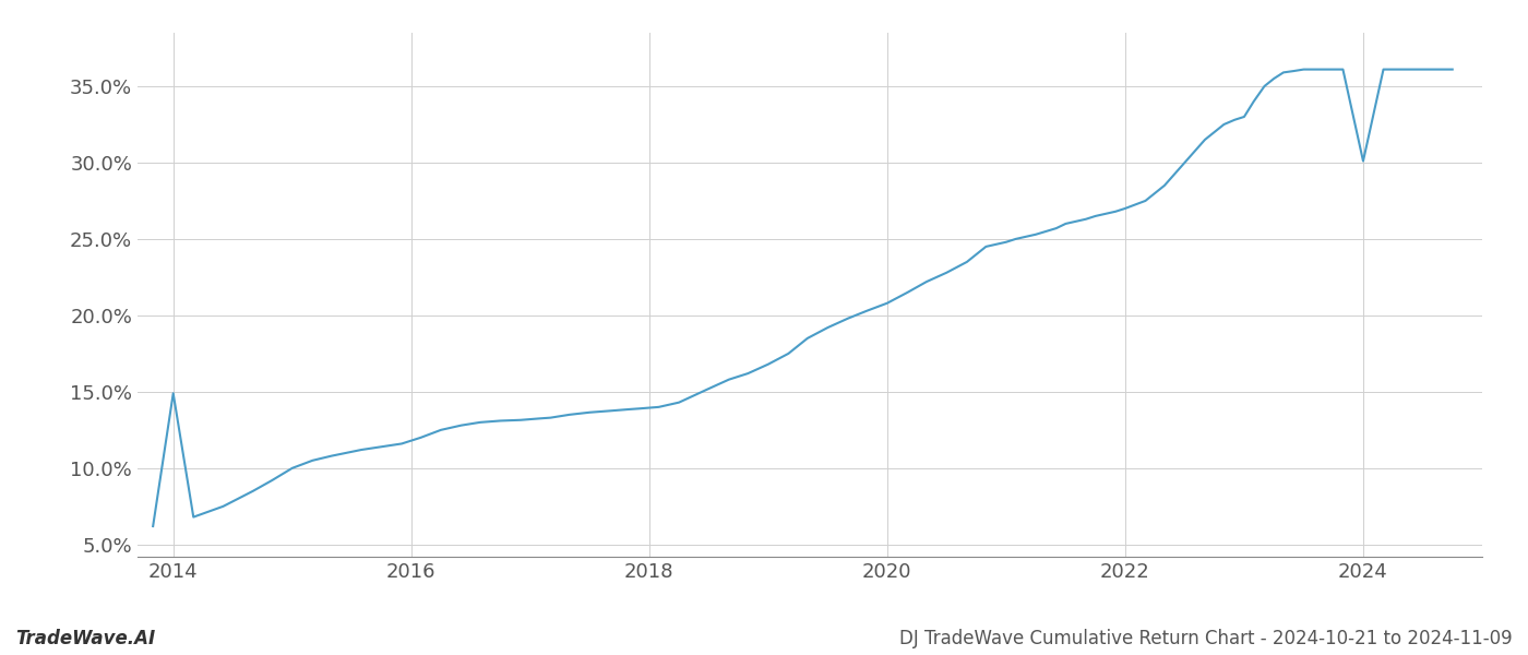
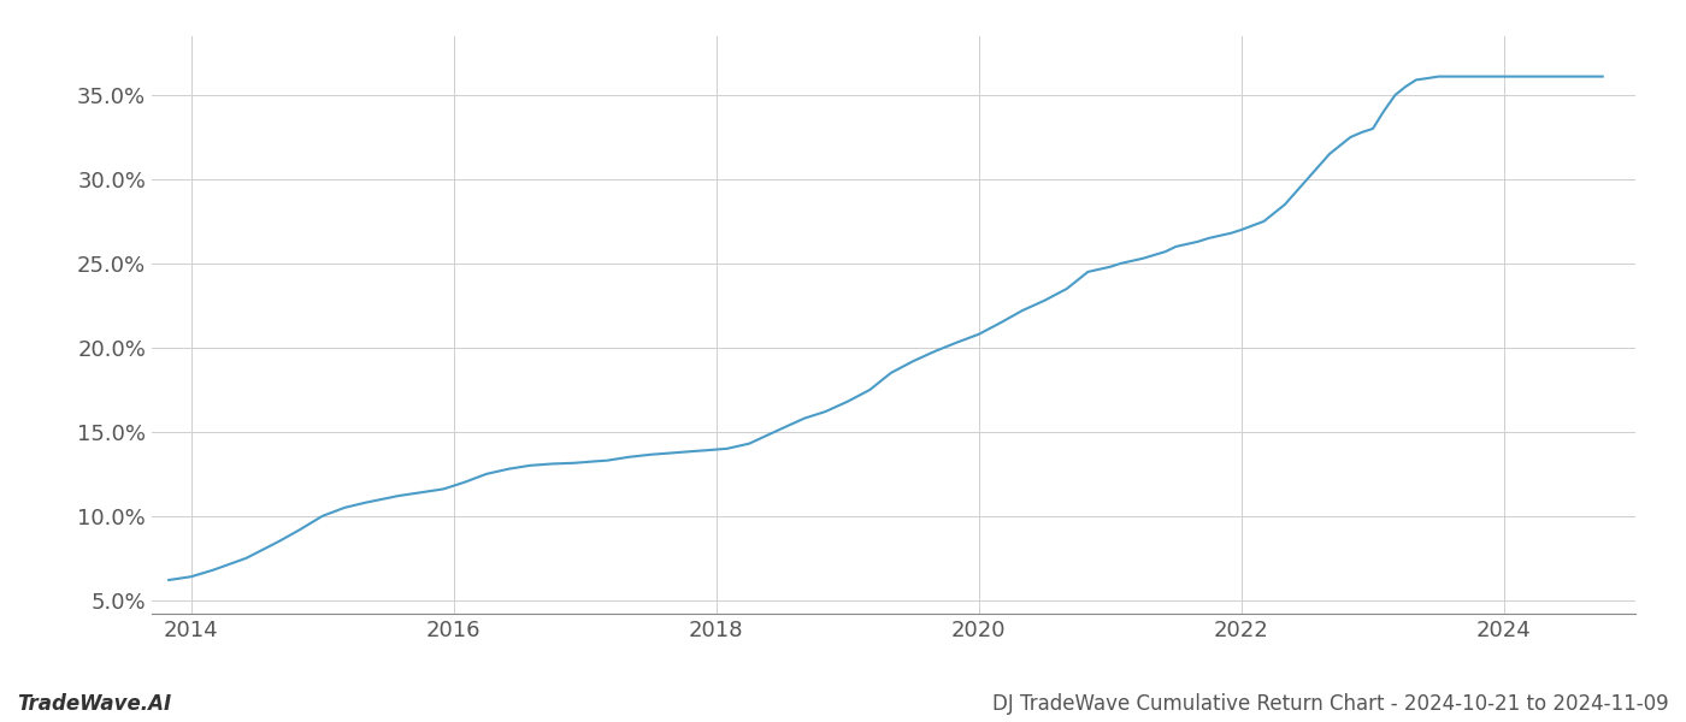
2014: 14.9% -> 6.4%
2024: 30.1% -> 36.1%
